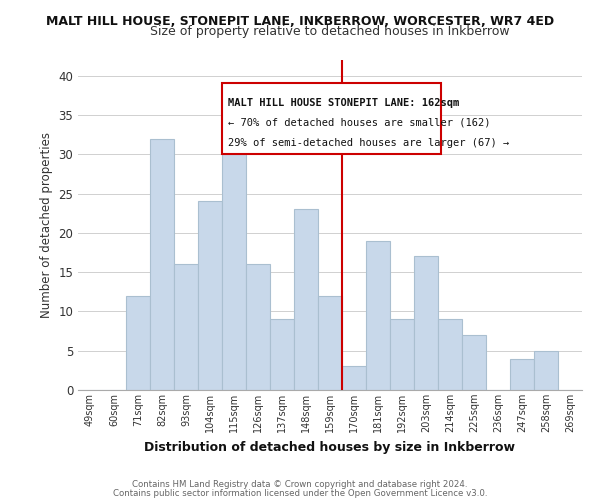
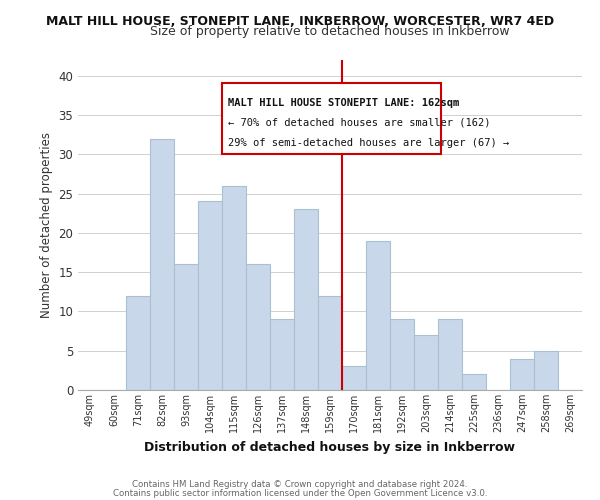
115sqm: 30 -> 26
203sqm: 17 -> 7
225sqm: 7 -> 2
